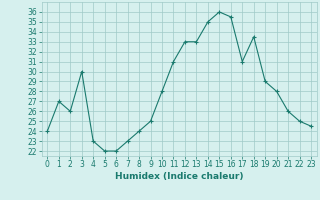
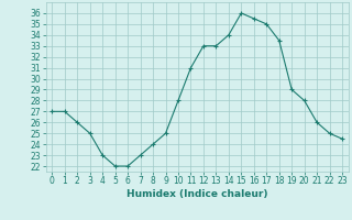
0: 24.0 -> 27.0
3: 30.0 -> 25.0
14: 35.0 -> 34.0
17: 31.0 -> 35.0
